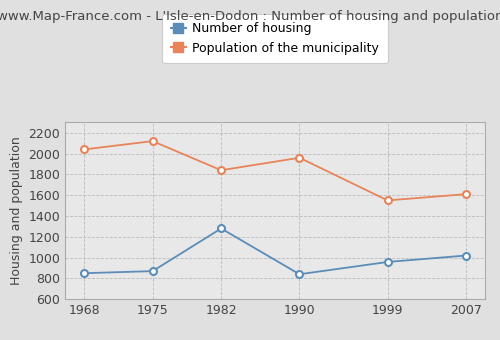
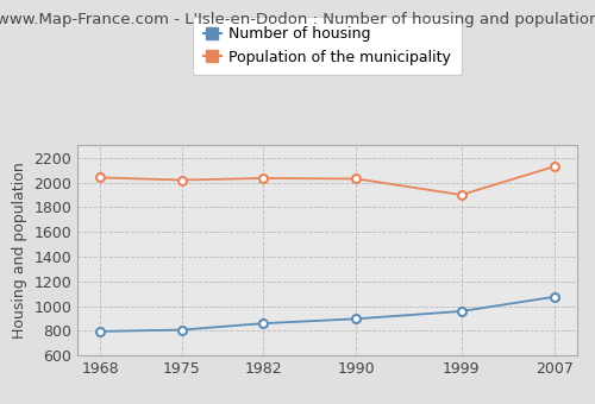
Number of housing/1968: 850 -> 800
Number of housing/1975: 870 -> 810
Population of the municipality/1975: 2120 -> 2020
Number of housing/1982: 1280 -> 860
Population of the municipality/1982: 1840 -> 2040
Number of housing/1990: 840 -> 900
Population of the municipality/1990: 1960 -> 2030
Population of the municipality/1999: 1550 -> 1900
Number of housing/2007: 1020 -> 1080
Population of the municipality/2007: 1610 -> 2130
